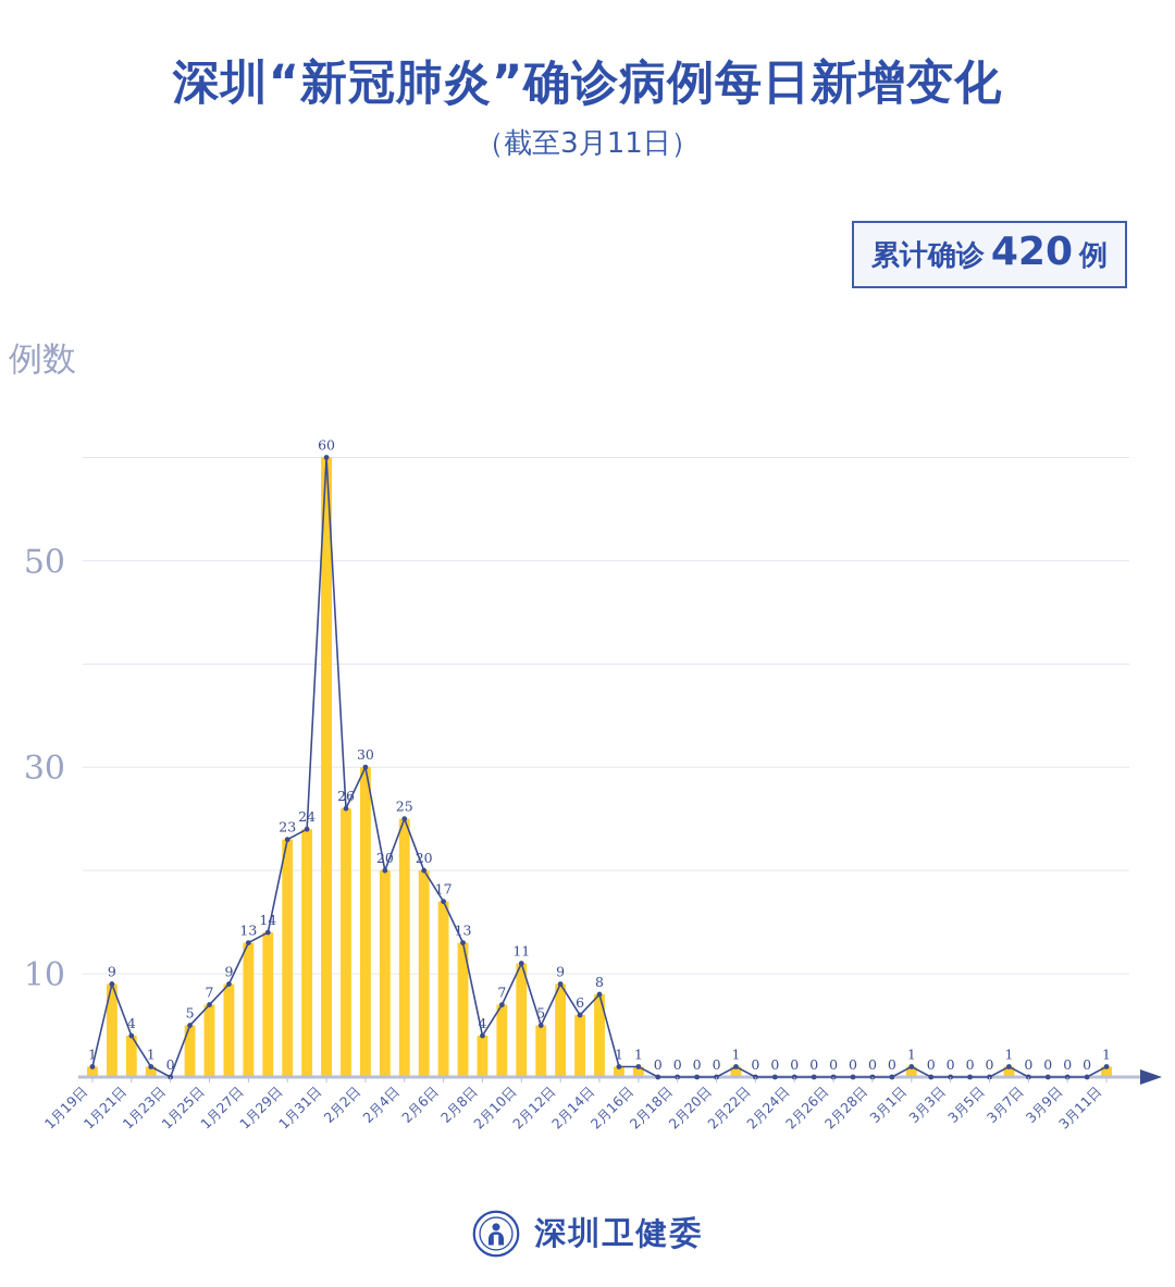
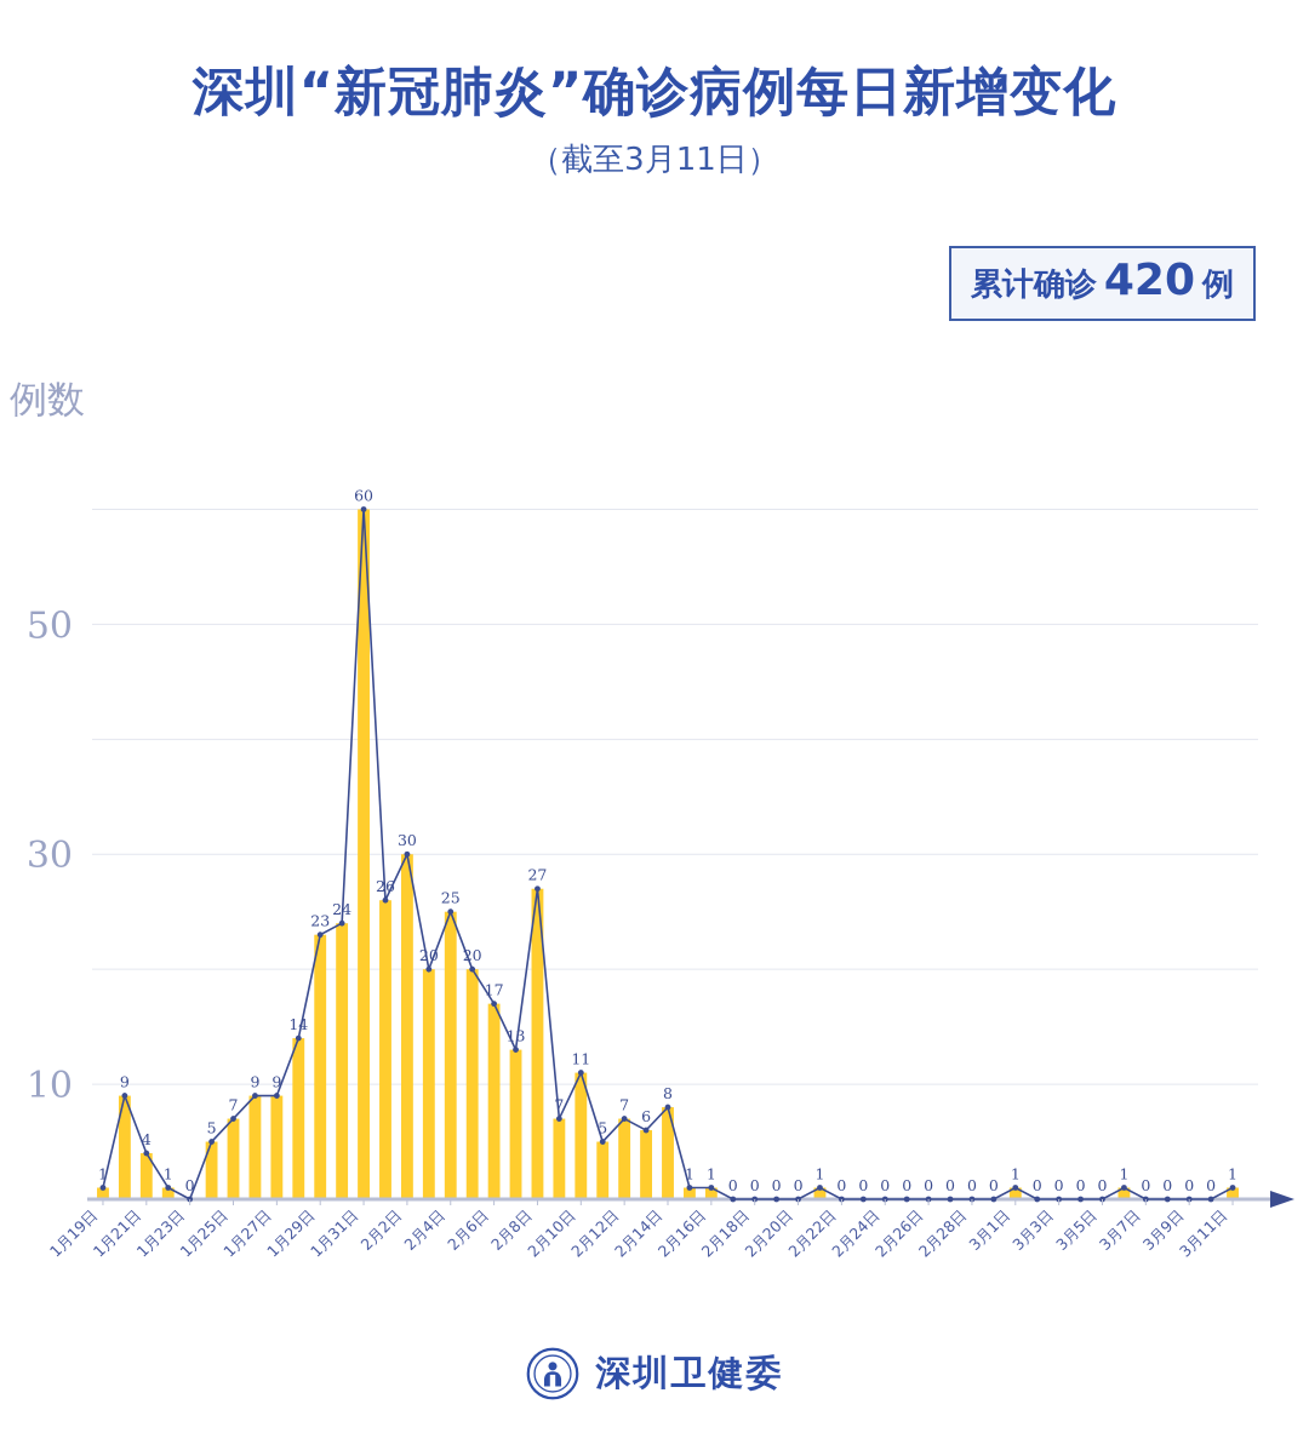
1月27日: 13 -> 9
2月8日: 4 -> 27
2月12日: 9 -> 7
